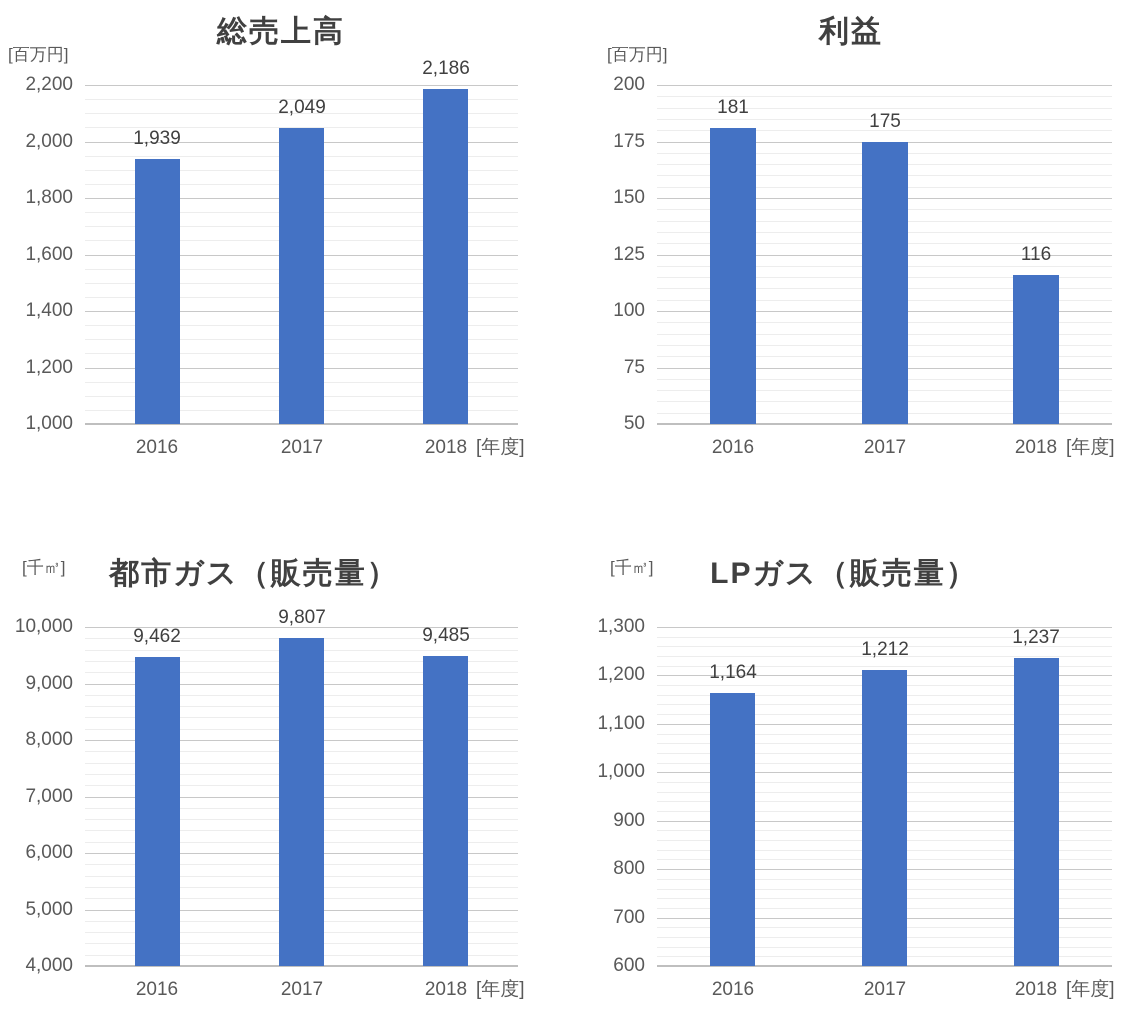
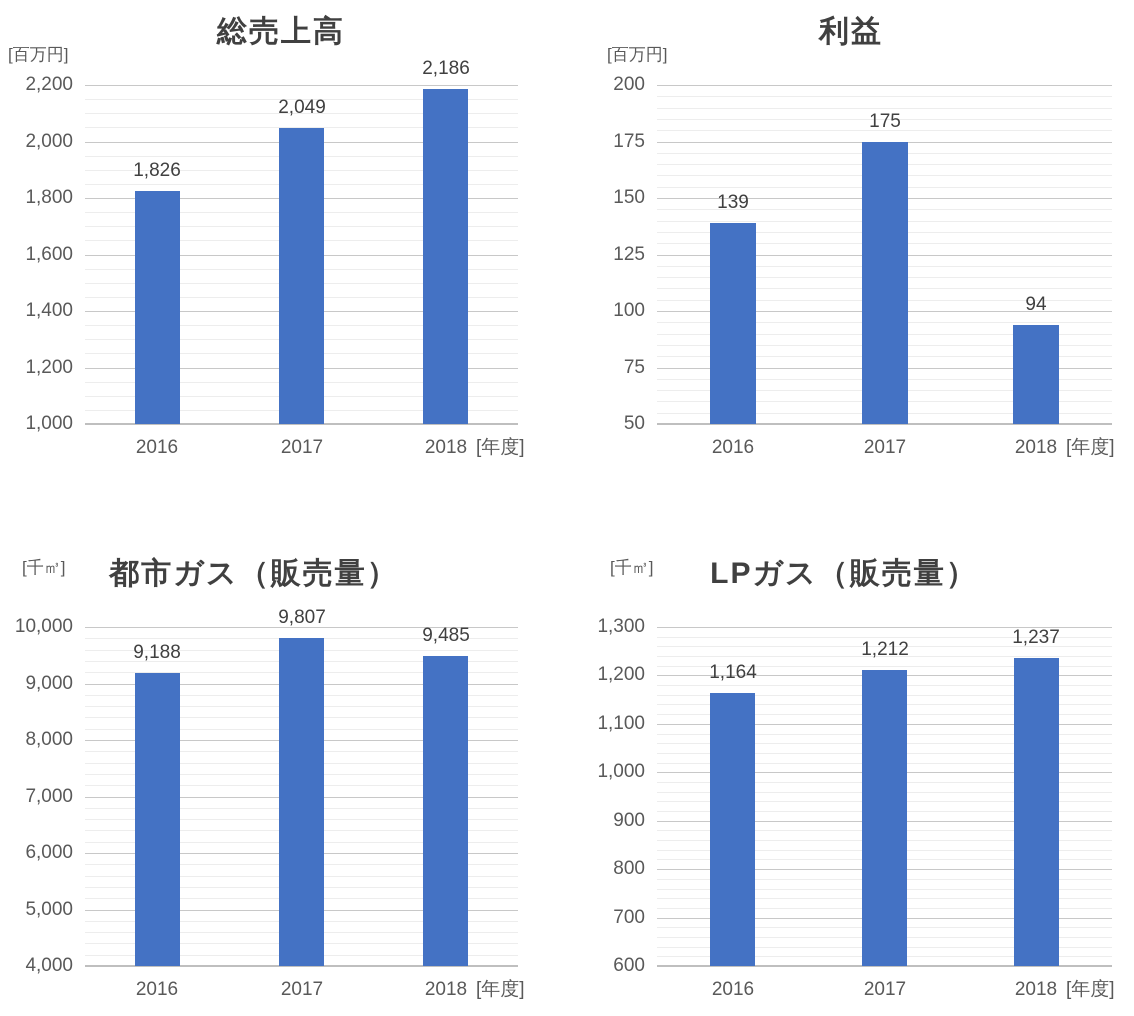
総売上高/2016: 1,939 -> 1,826
利益/2016: 181 -> 139
利益/2018: 116 -> 94
都市ガス（販売量）/2016: 9,462 -> 9,188
